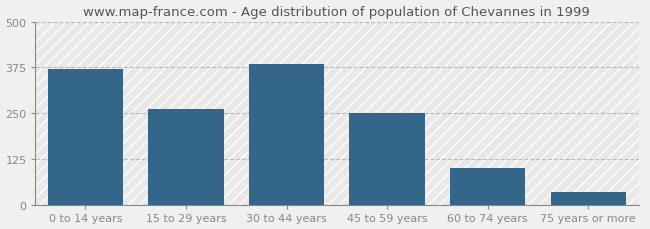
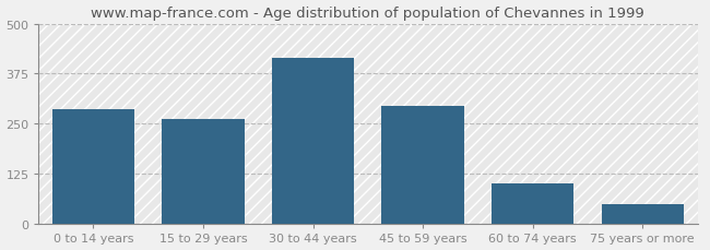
0 to 14 years: 370 -> 285
30 to 44 years: 385 -> 415
45 to 59 years: 250 -> 295
75 years or more: 35 -> 50
